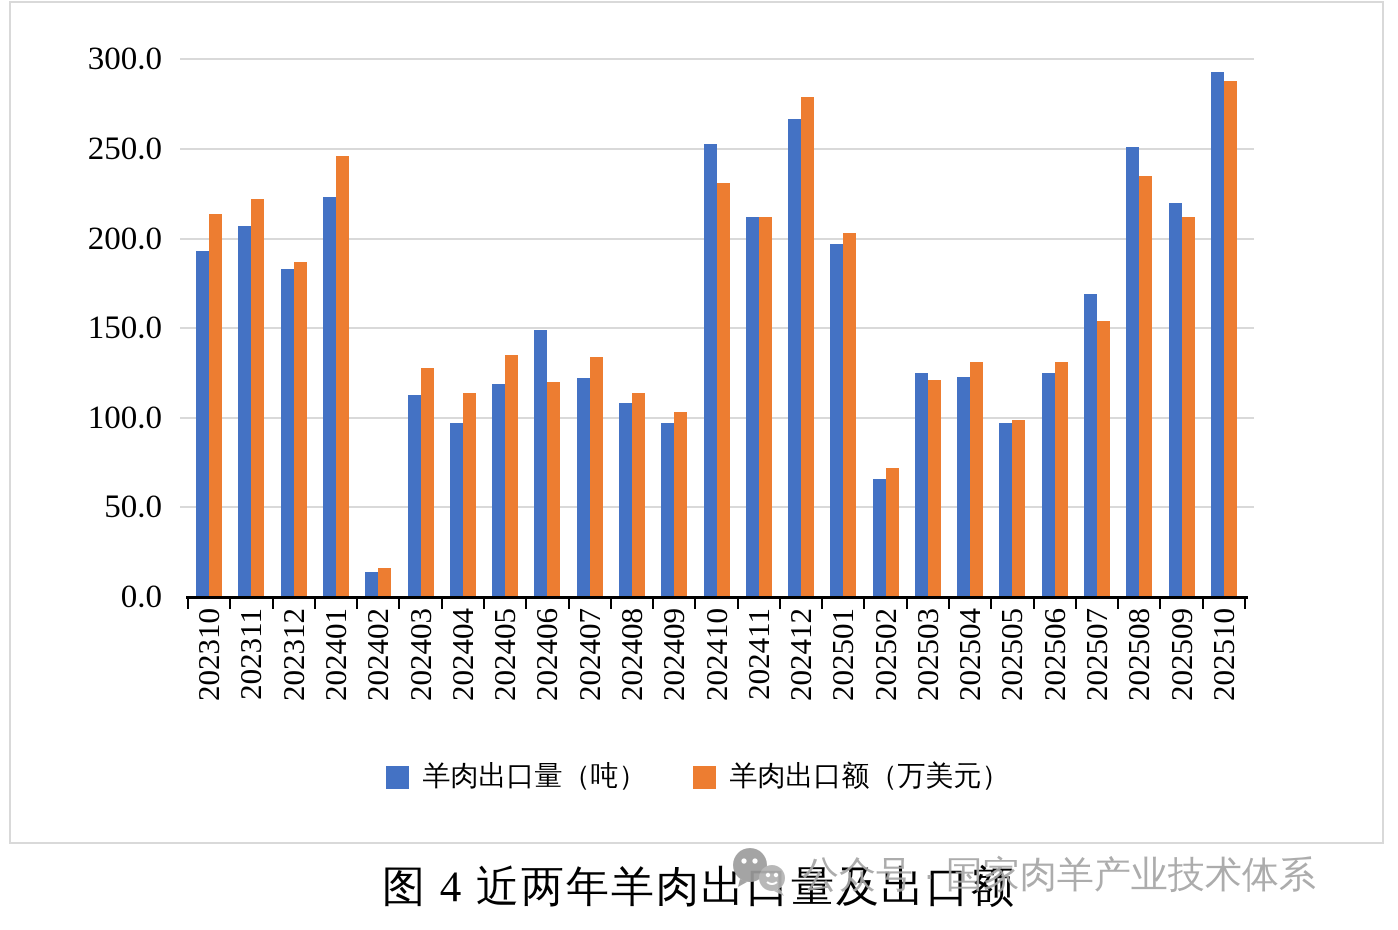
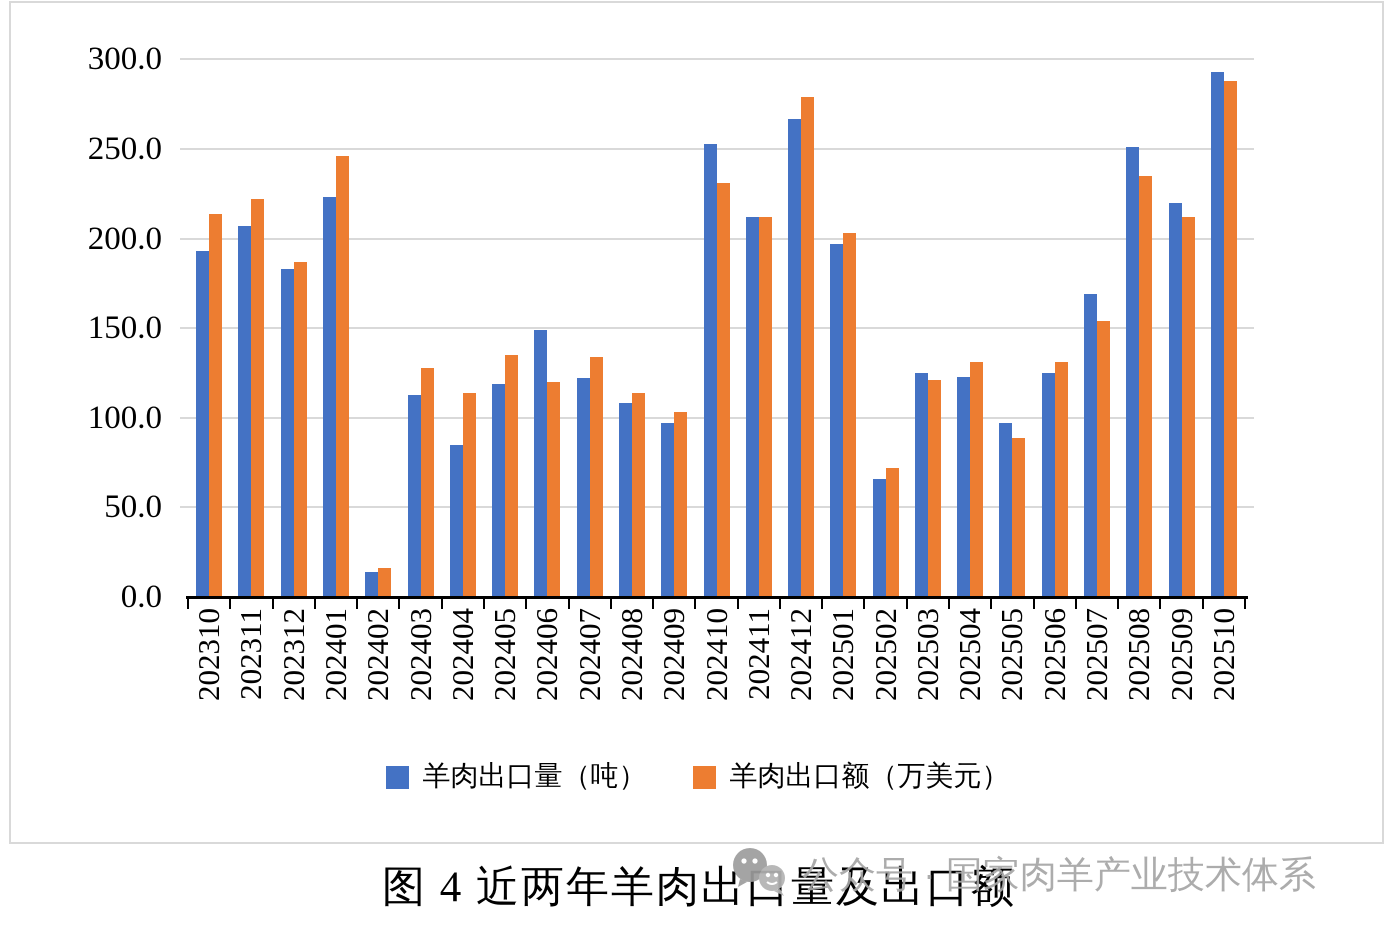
羊肉出口量（吨）/202404: 97 -> 85
羊肉出口额（万美元）/202505: 99 -> 89
